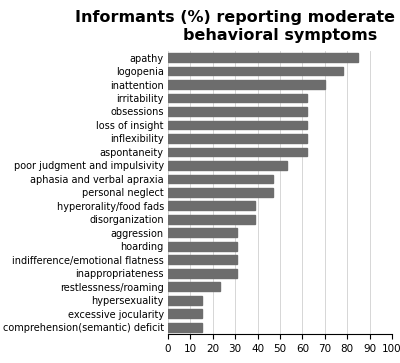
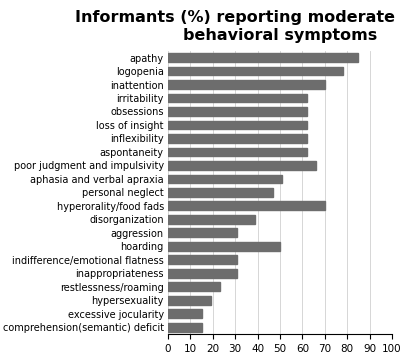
poor judgment and impulsivity: 53 -> 66
aphasia and verbal apraxia: 47 -> 51
hyperorality/food fads: 39 -> 70
hoarding: 31 -> 50
hypersexuality: 15 -> 19
